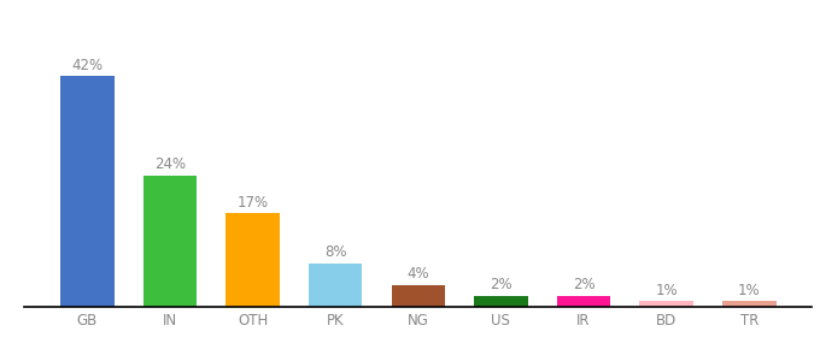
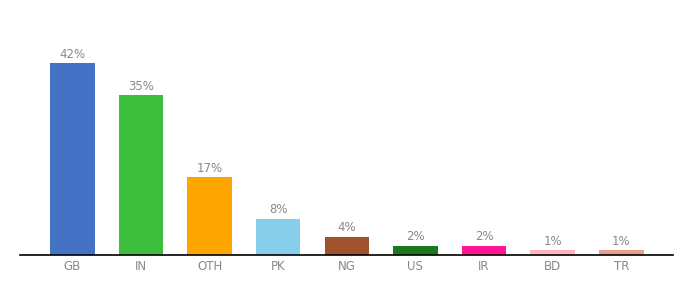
IN: 24% -> 35%
